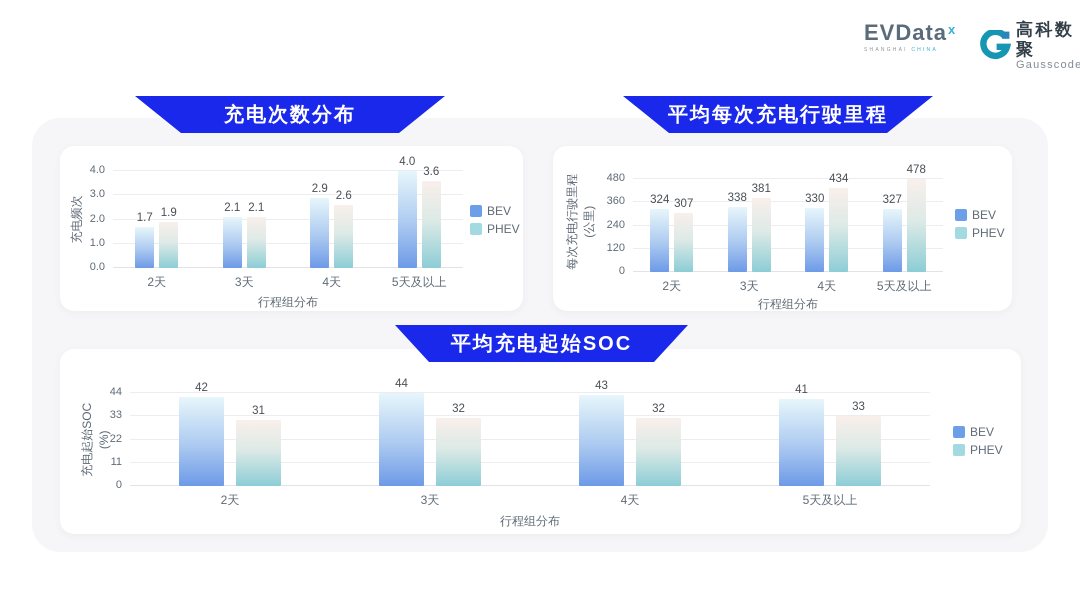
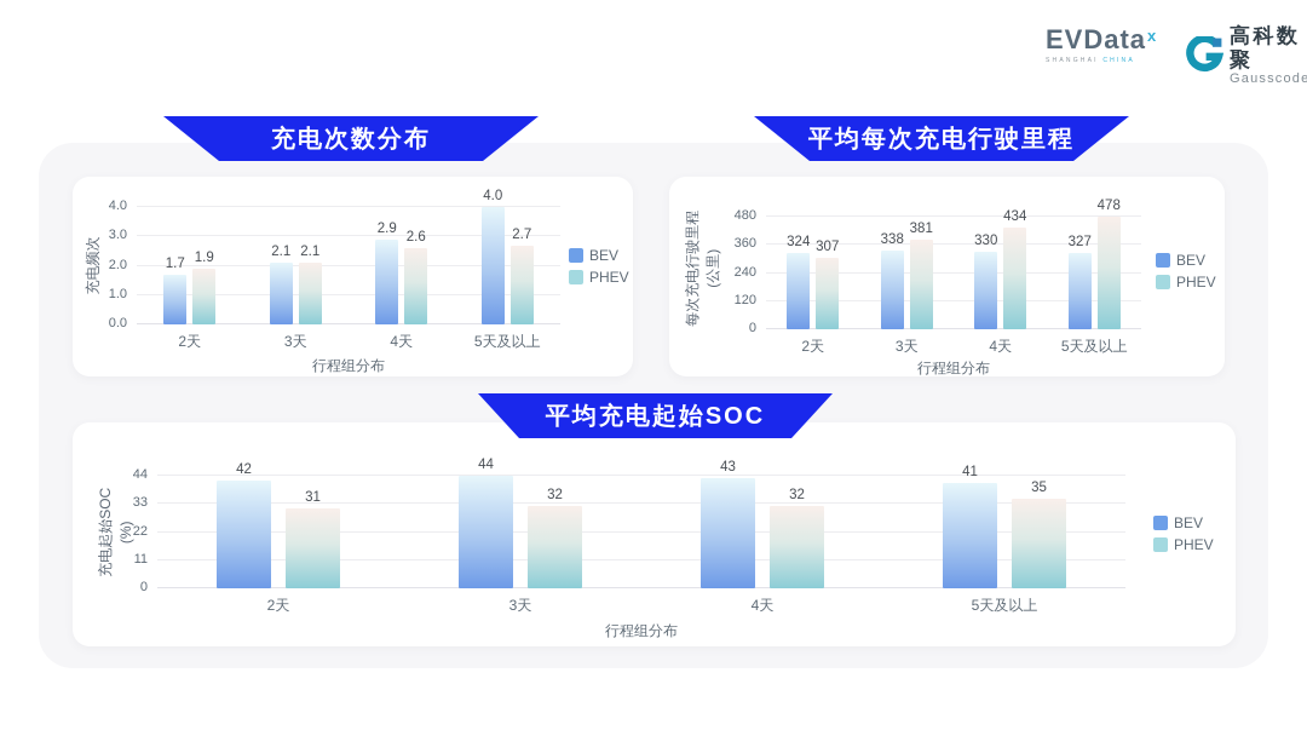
充电次数分布/PHEV/5天及以上: 3.6 -> 2.7
平均充电起始SOC/PHEV/5天及以上: 33 -> 35
